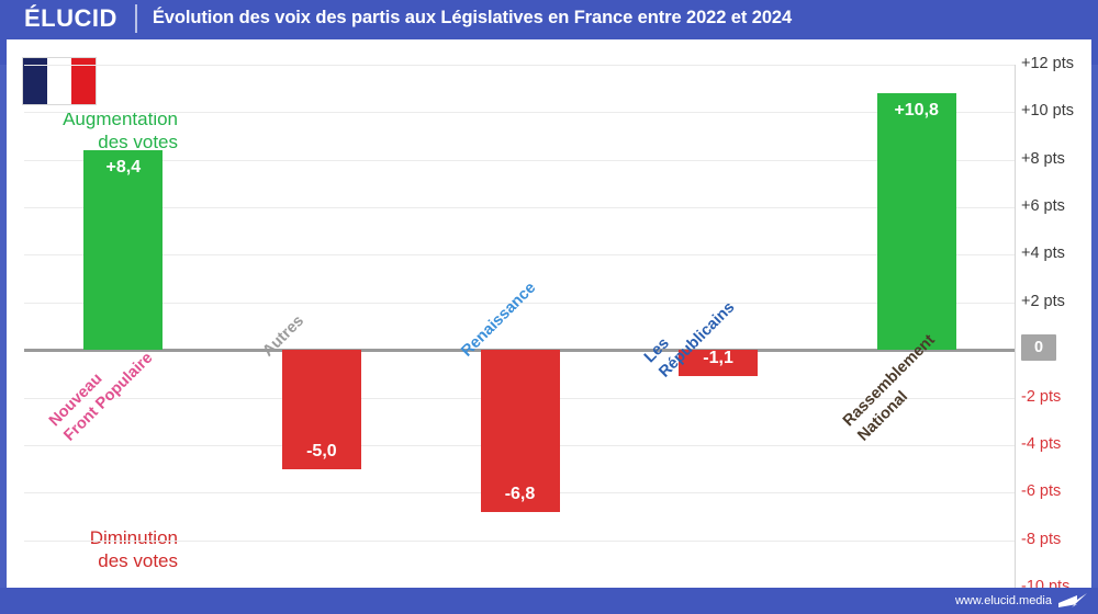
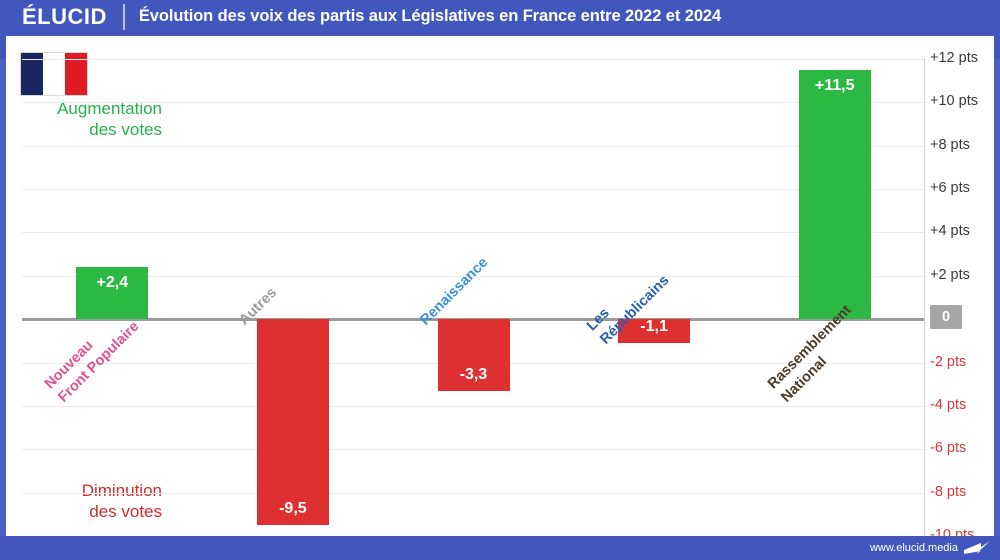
Nouveau Front Populaire: +8,4 -> +2,4
Autres: -5,0 -> -9,5
Renaissance: -6,8 -> -3,3
Rassemblement National: +10,8 -> +11,5
